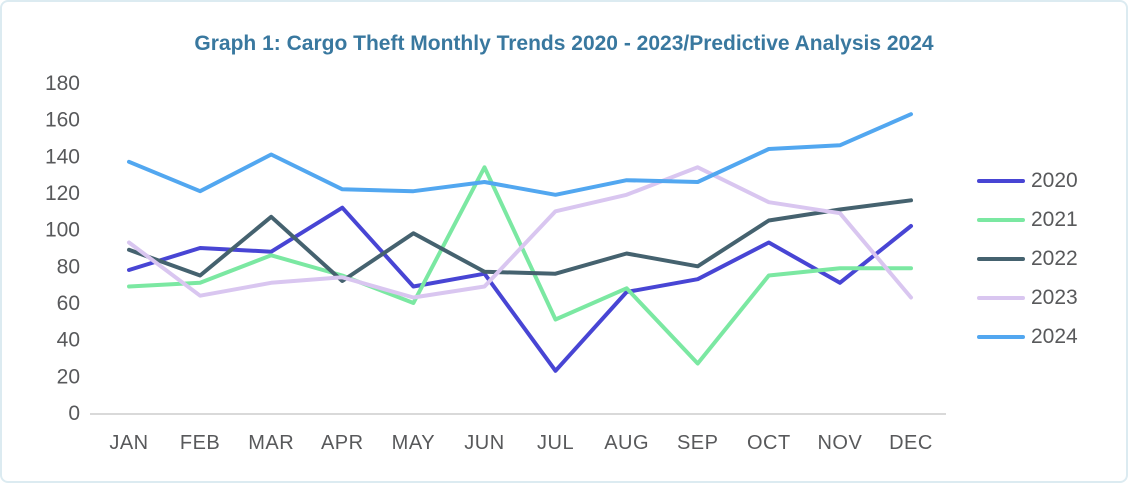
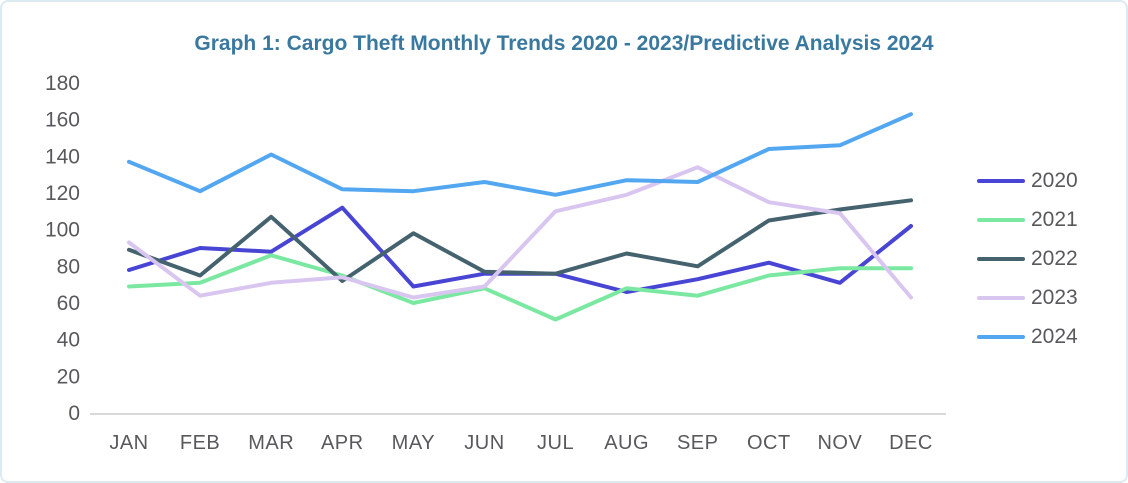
2021/JUN: 134 -> 68
2020/JUL: 23 -> 76
2021/SEP: 27 -> 64
2020/OCT: 93 -> 82
